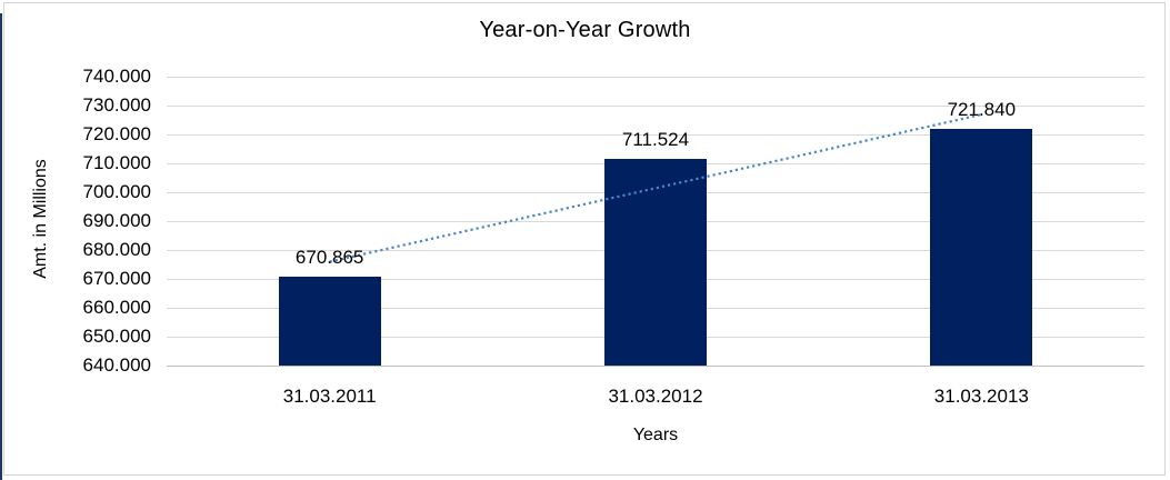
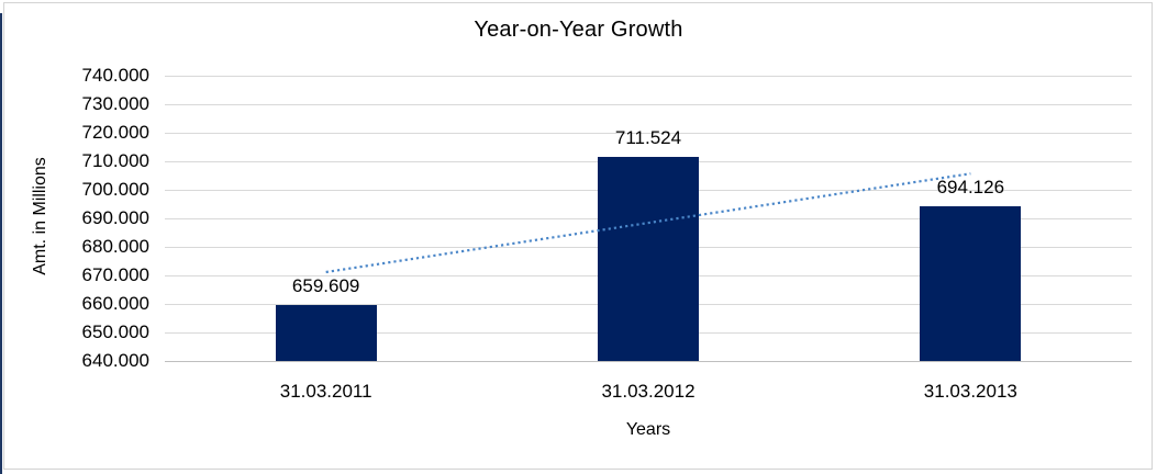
31.03.2011: 670.865 -> 659.609
31.03.2013: 721.840 -> 694.126
